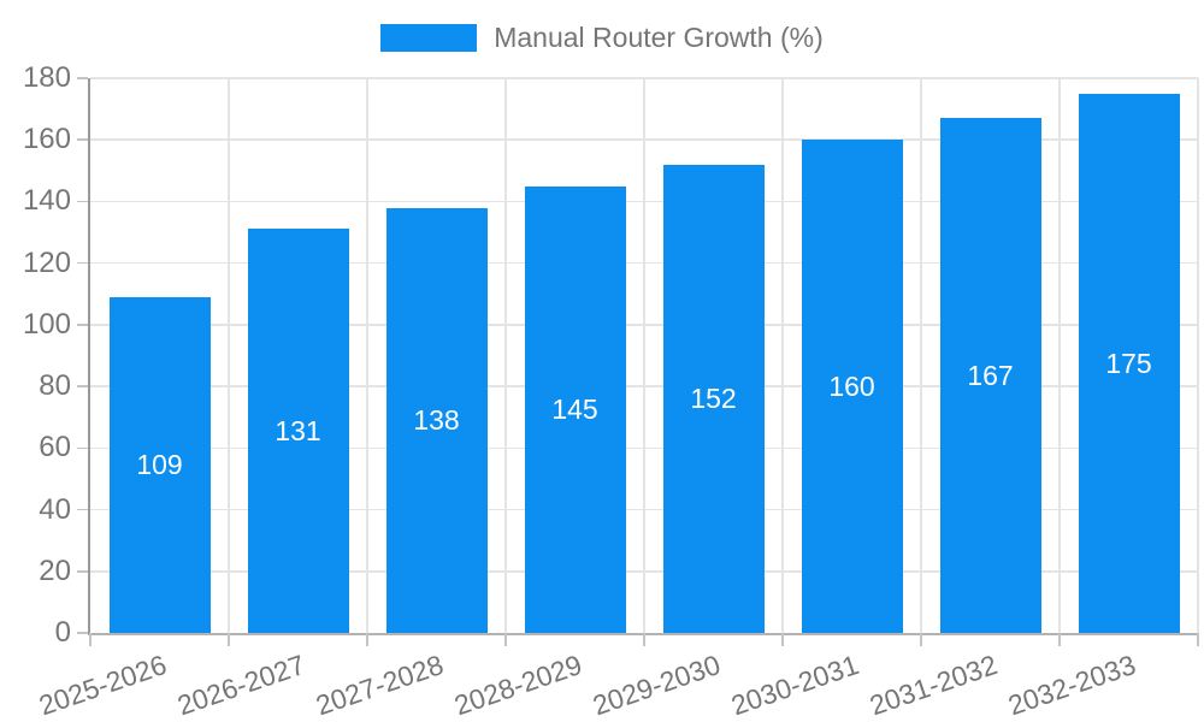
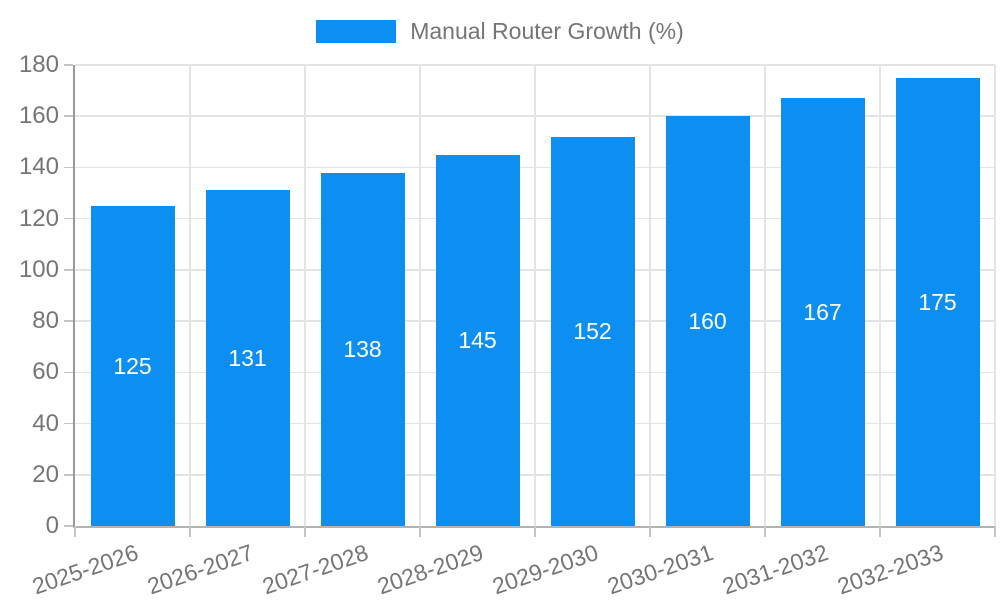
2025-2026: 109 -> 125
